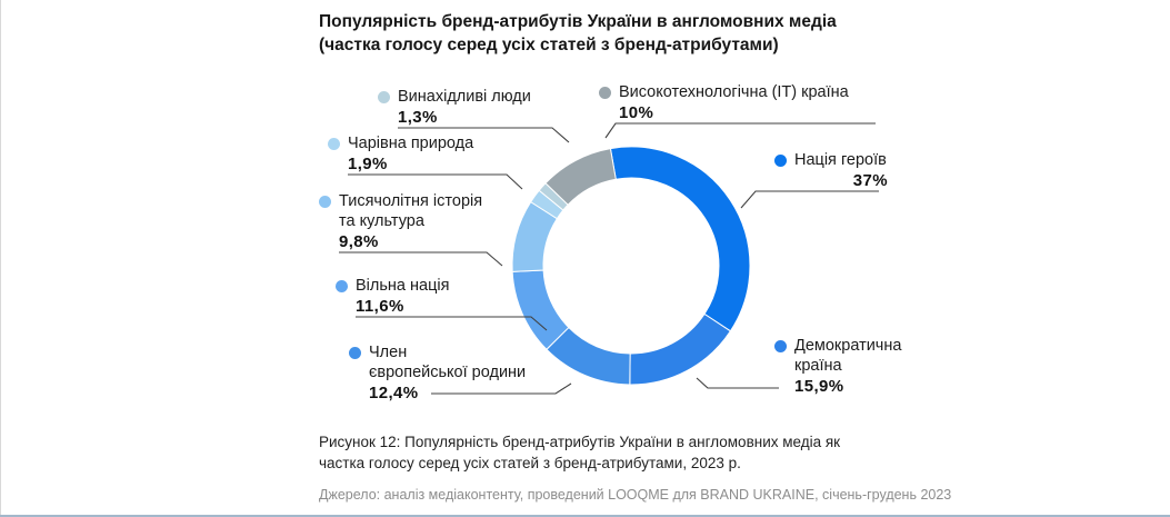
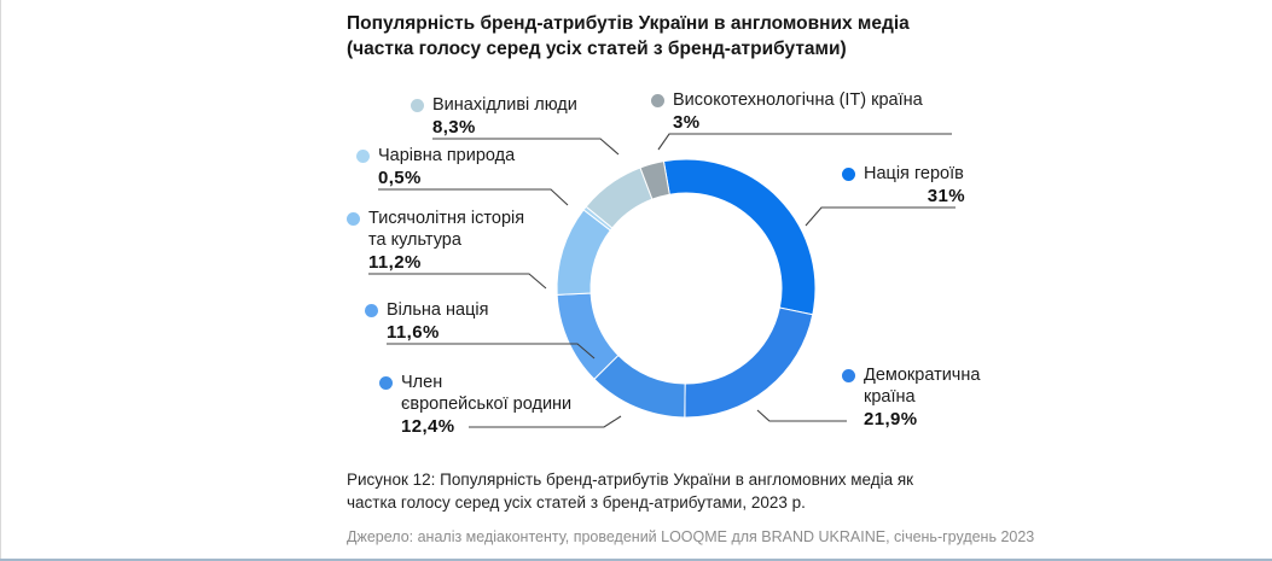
Нація героїв: 37% -> 31%
Демократична країна: 15,9% -> 21,9%
Тисячолітня історія та культура: 9,8% -> 11,2%
Чарівна природа: 1,9% -> 0,5%
Винахідливі люди: 1,3% -> 8,3%
Високотехнологічна (ІТ) країна: 10% -> 3%
